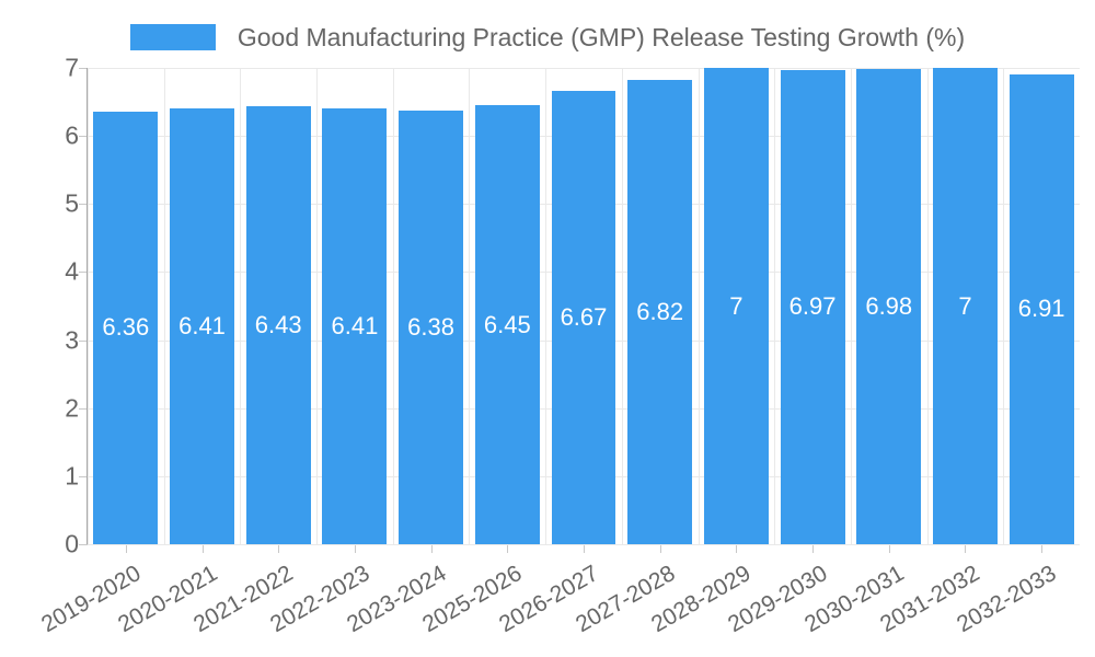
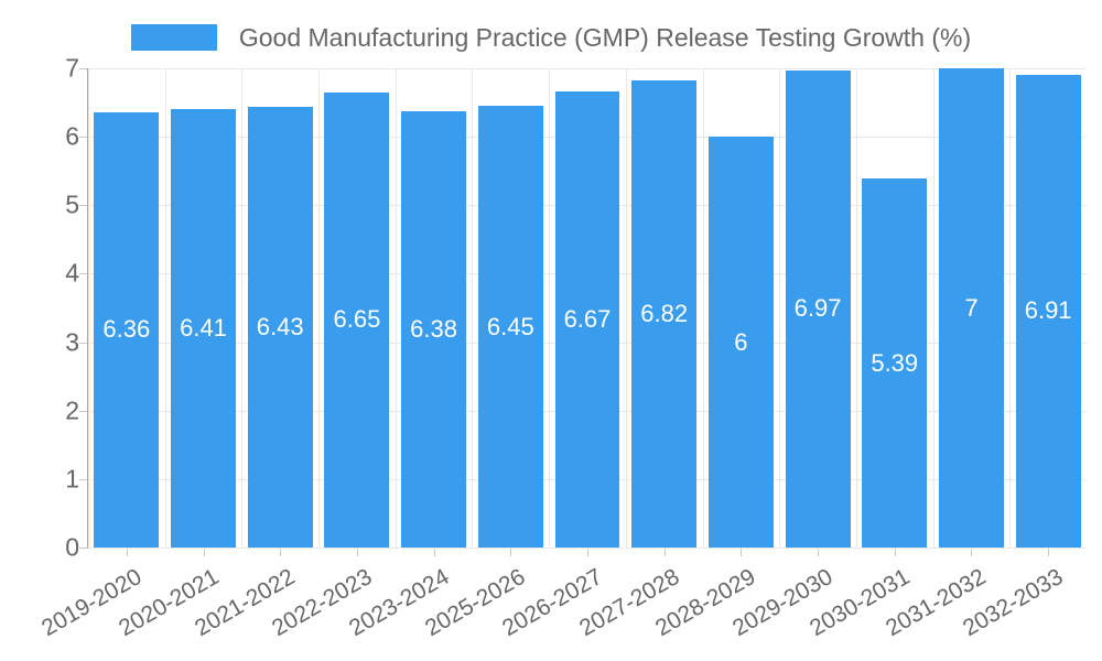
2022-2023: 6.41 -> 6.65
2028-2029: 7 -> 6
2030-2031: 6.98 -> 5.39
